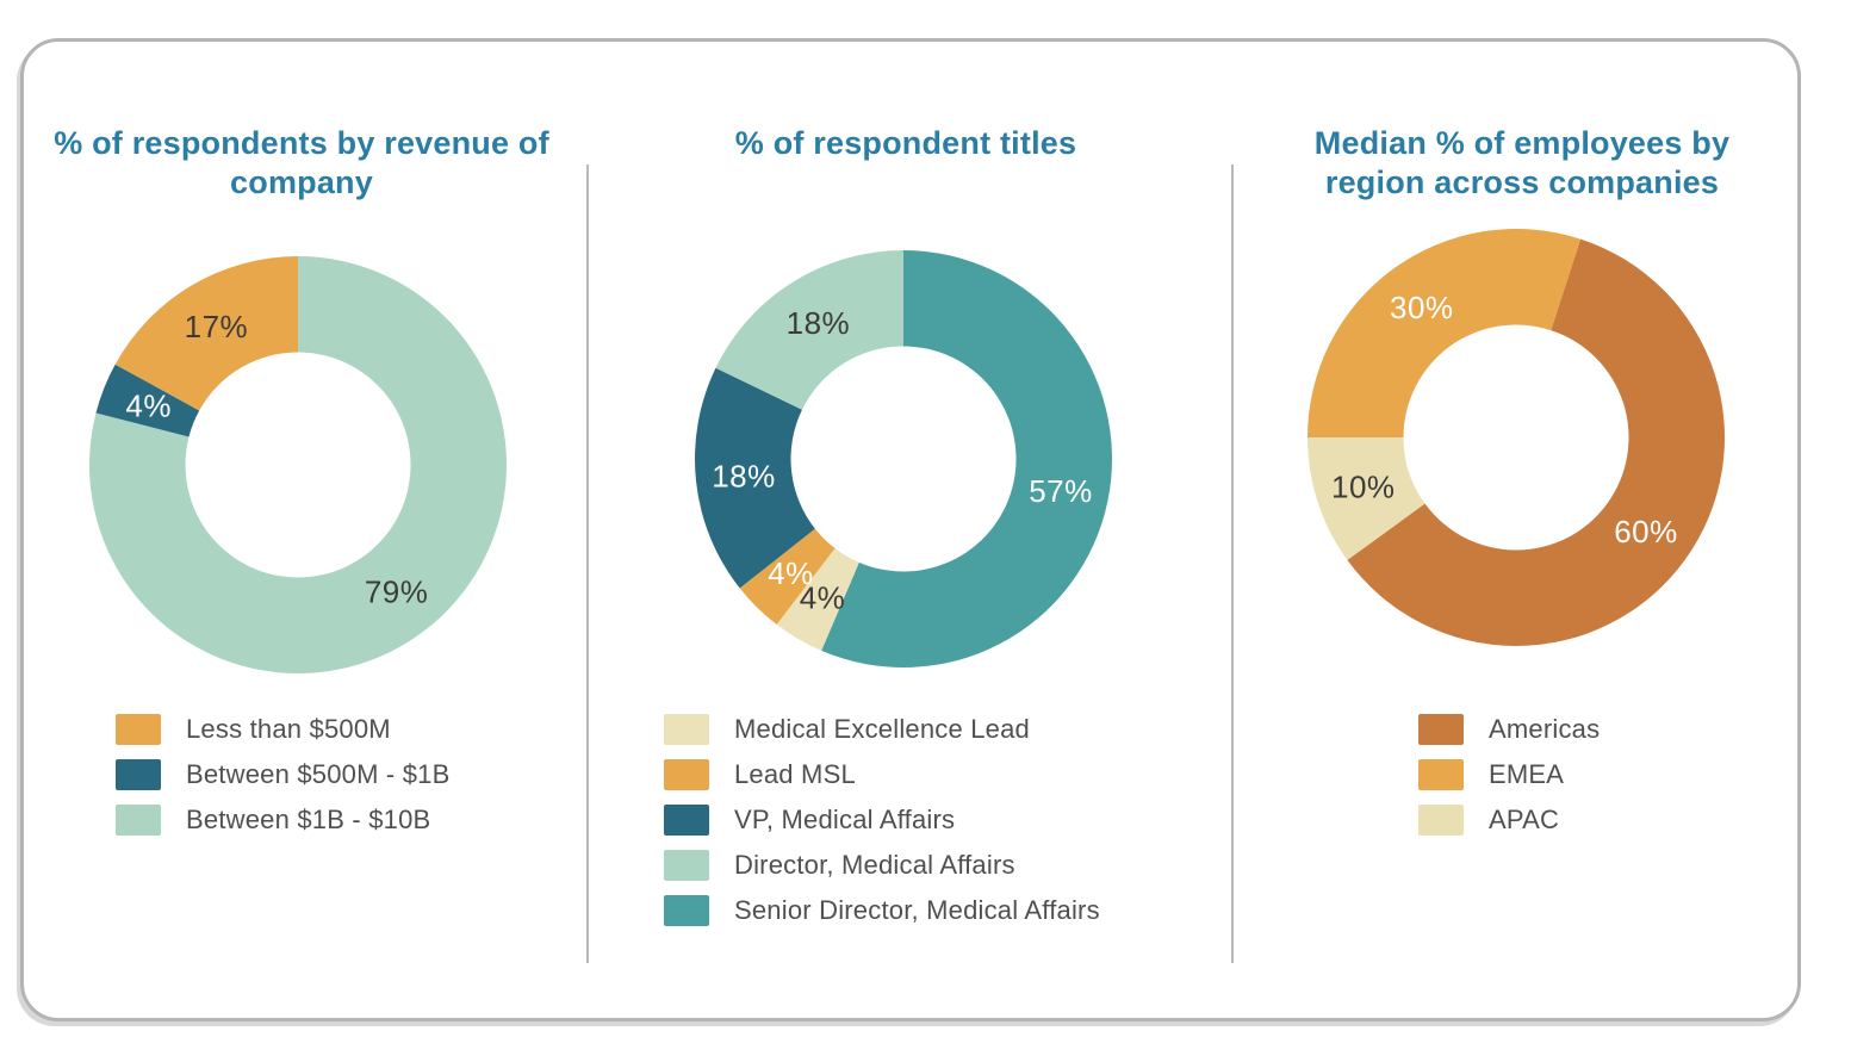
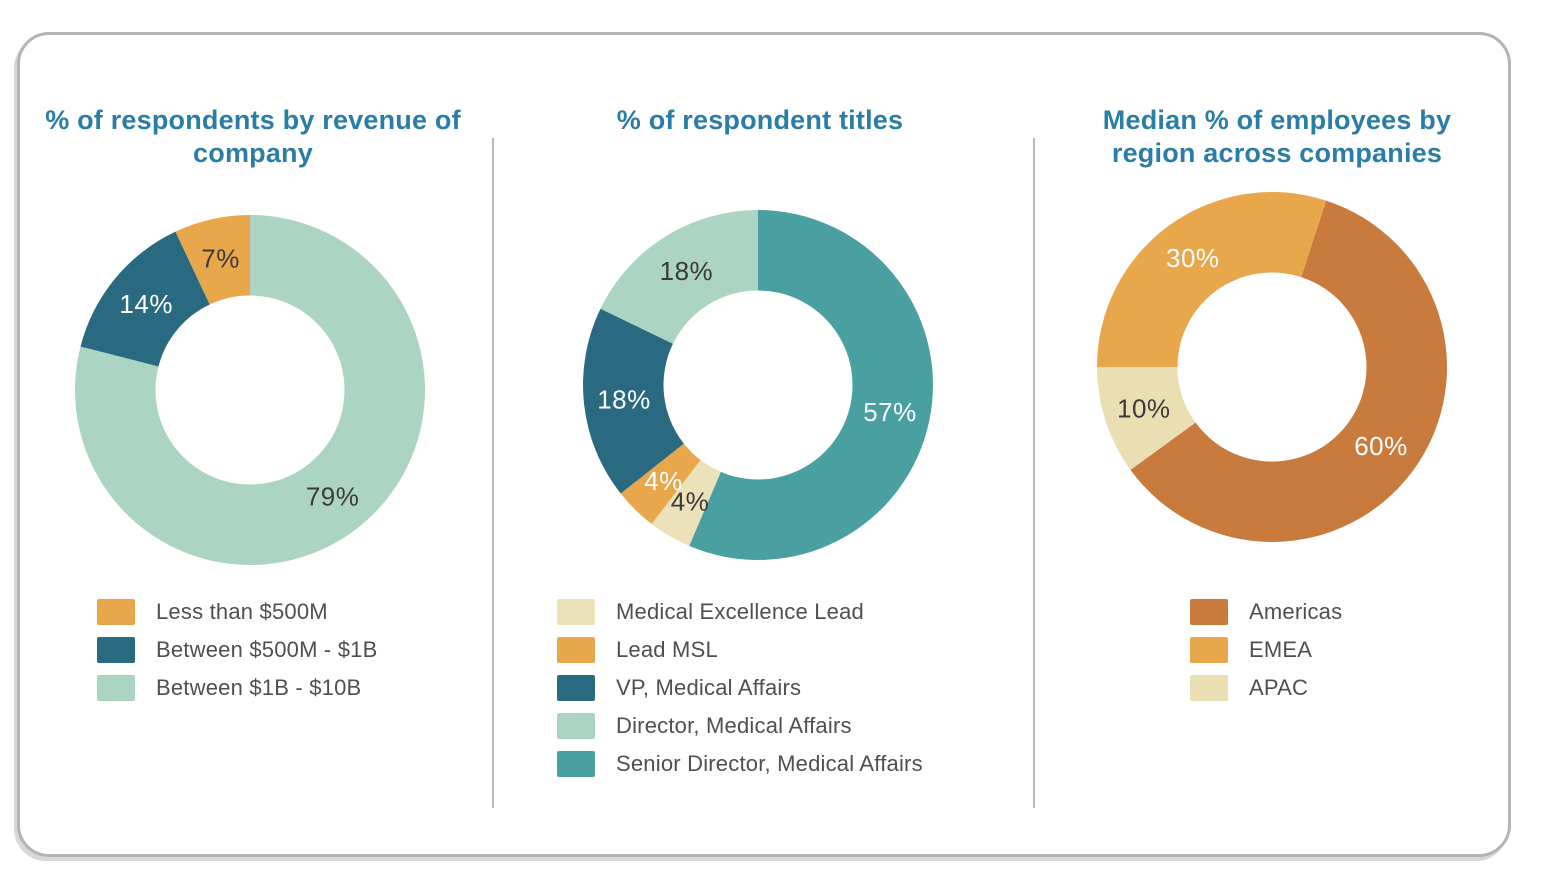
% of respondents by revenue of company/Between $500M - $1B: 4% -> 14%
% of respondents by revenue of company/Less than $500M: 17% -> 7%
